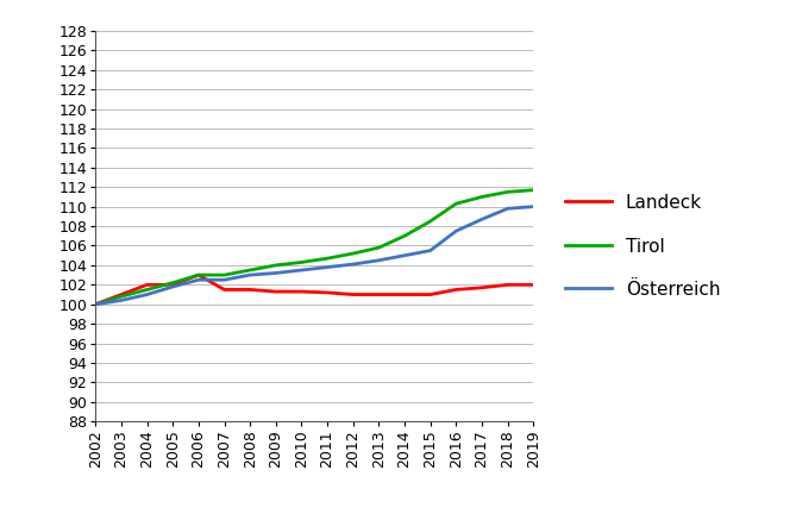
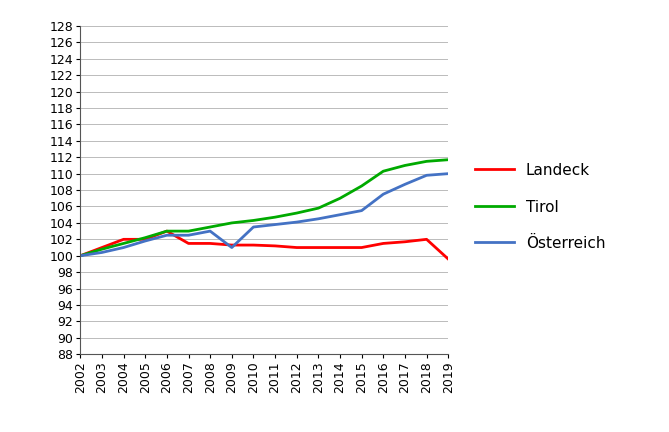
Österreich/2009: 103.2 -> 101.0
Landeck/2019: 102.0 -> 99.6
